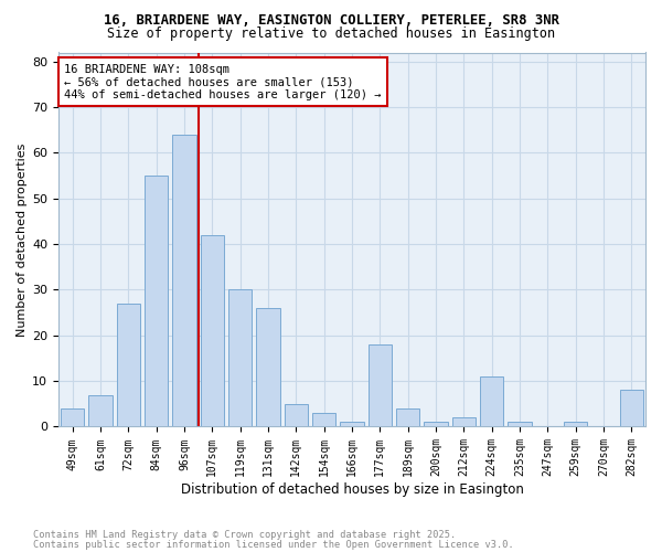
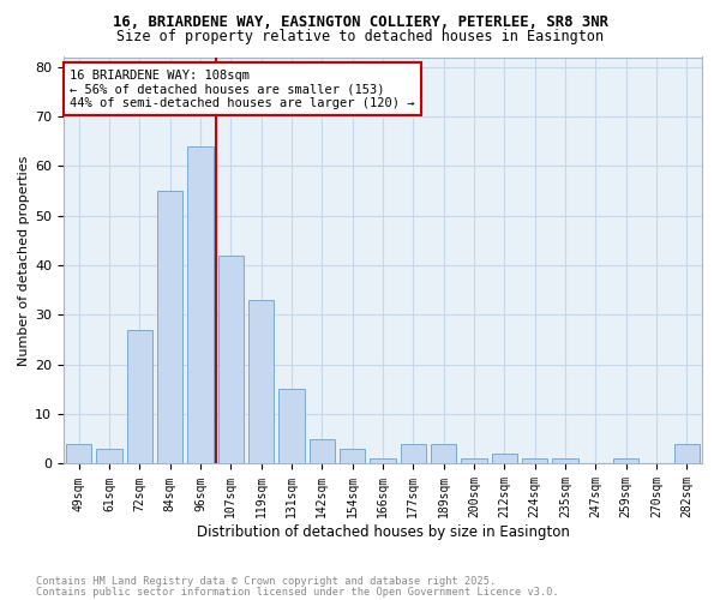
61sqm: 7 -> 3
119sqm: 30 -> 33
131sqm: 26 -> 15
177sqm: 18 -> 4
224sqm: 11 -> 1
282sqm: 8 -> 4
